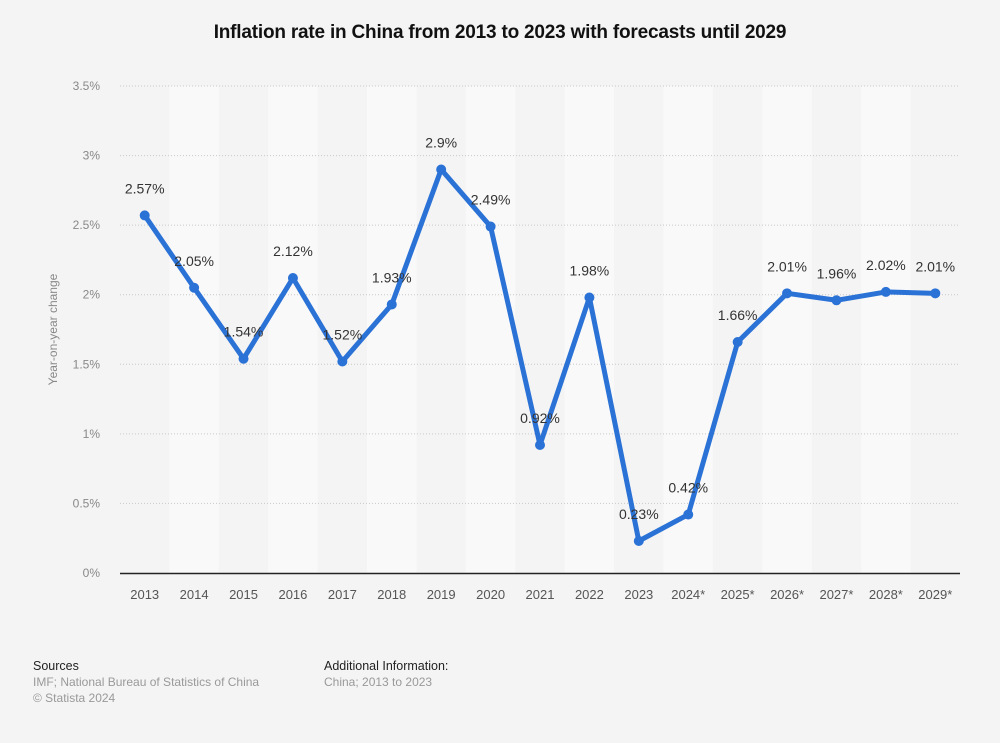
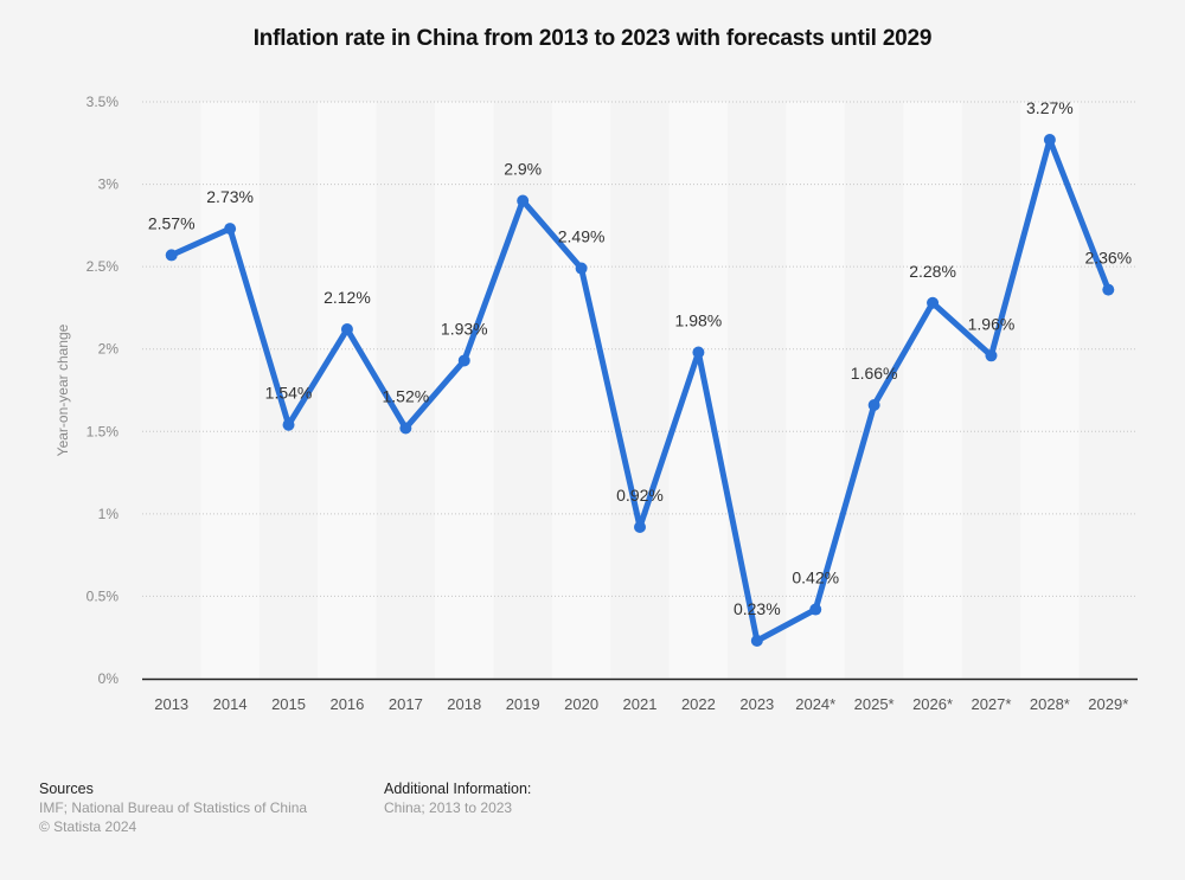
2014: 2.05% -> 2.73%
2026*: 2.01% -> 2.28%
2028*: 2.02% -> 3.27%
2029*: 2.01% -> 2.36%
